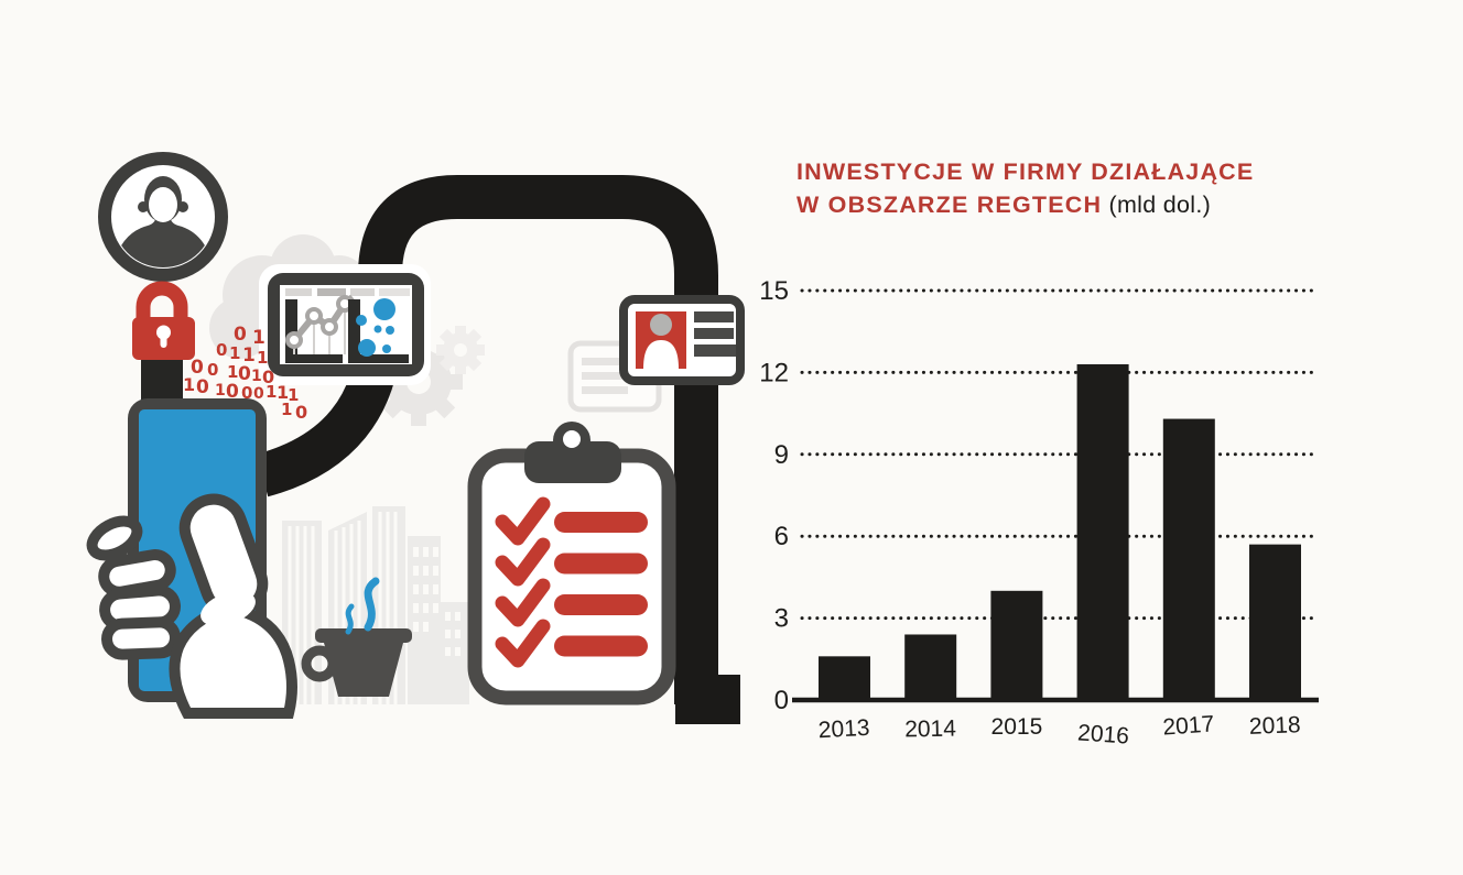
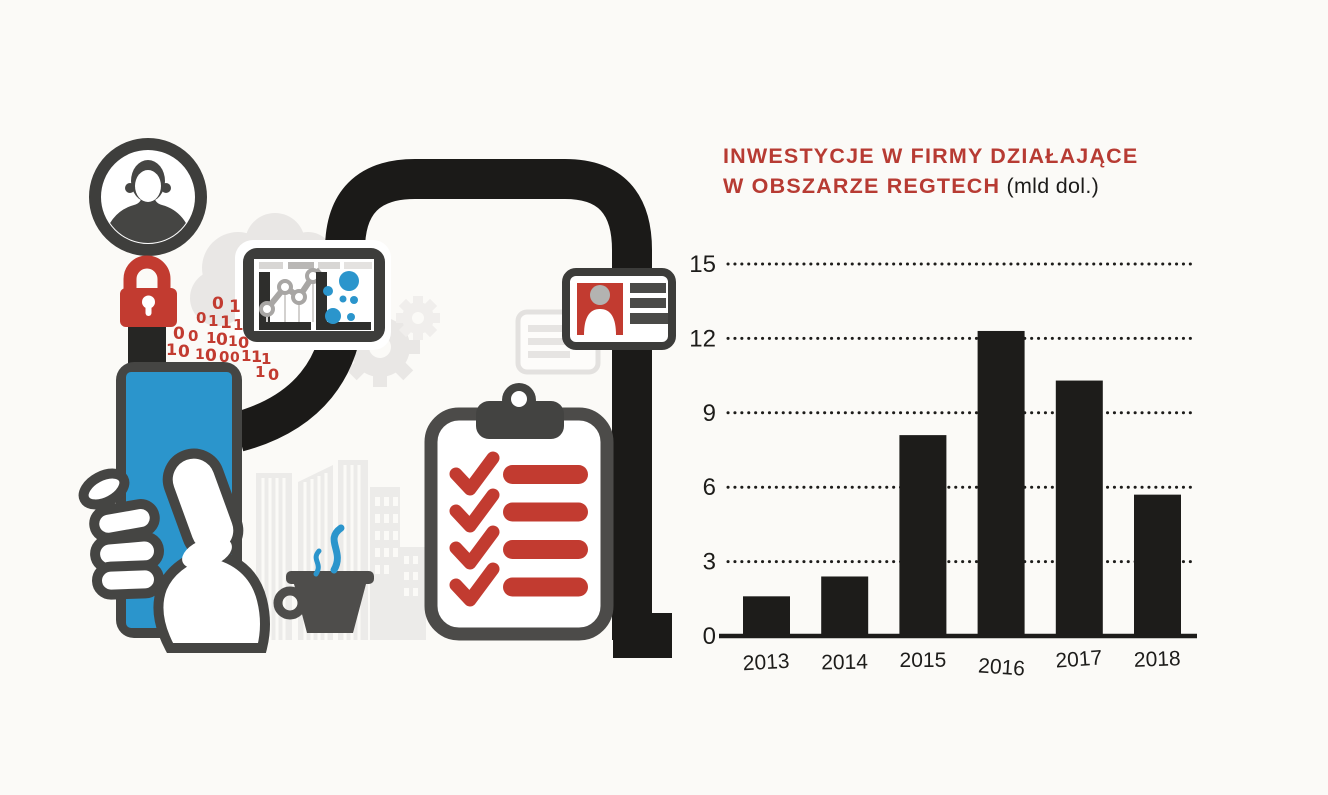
2015: 4.0 -> 8.1
